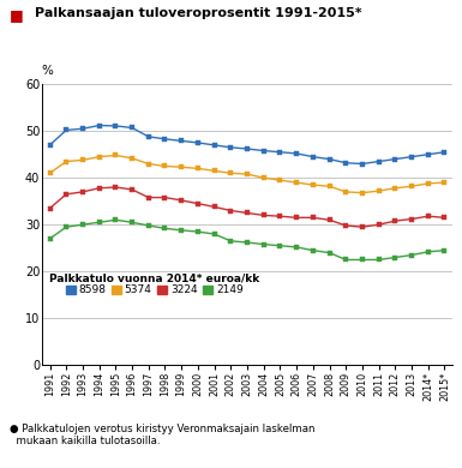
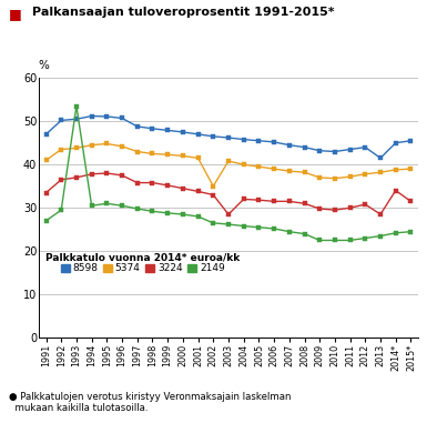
2149/1993: 30.0 -> 53.5
5374/2002: 41.0 -> 35.0
3224/2003: 32.5 -> 28.5
8598/2013: 44.5 -> 41.5
3224/2013: 31.2 -> 28.5
3224/2014*: 31.8 -> 34.0
